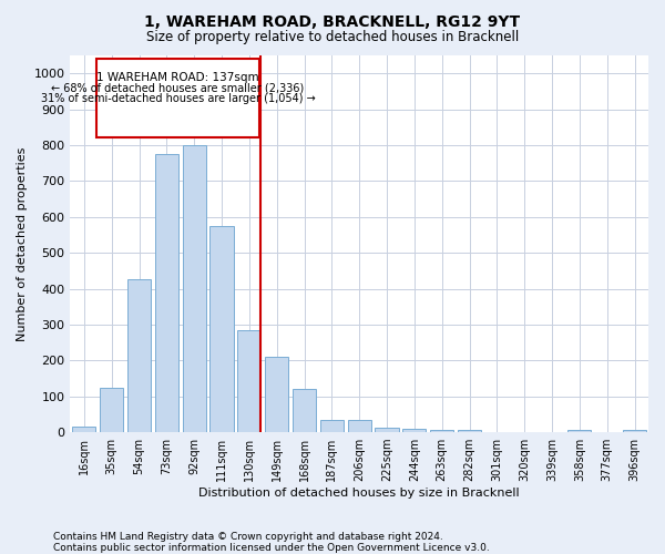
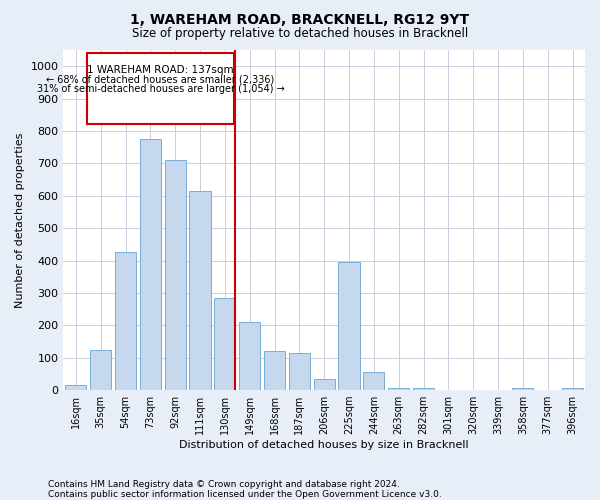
92sqm: 800 -> 710
111sqm: 575 -> 615
187sqm: 35 -> 115
225sqm: 12 -> 395
244sqm: 8 -> 55
